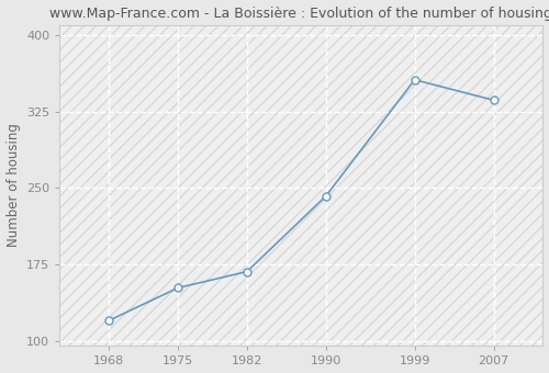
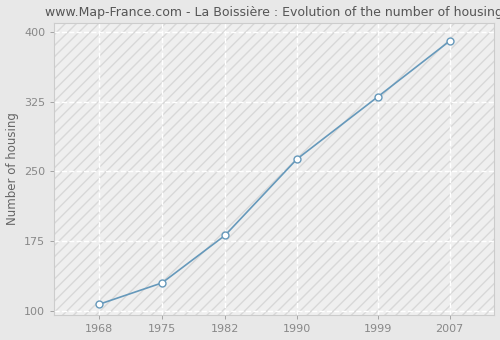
1968: 120 -> 107
1975: 152 -> 130
1982: 168 -> 181
1990: 242 -> 263
1999: 356 -> 330
2007: 336 -> 390
